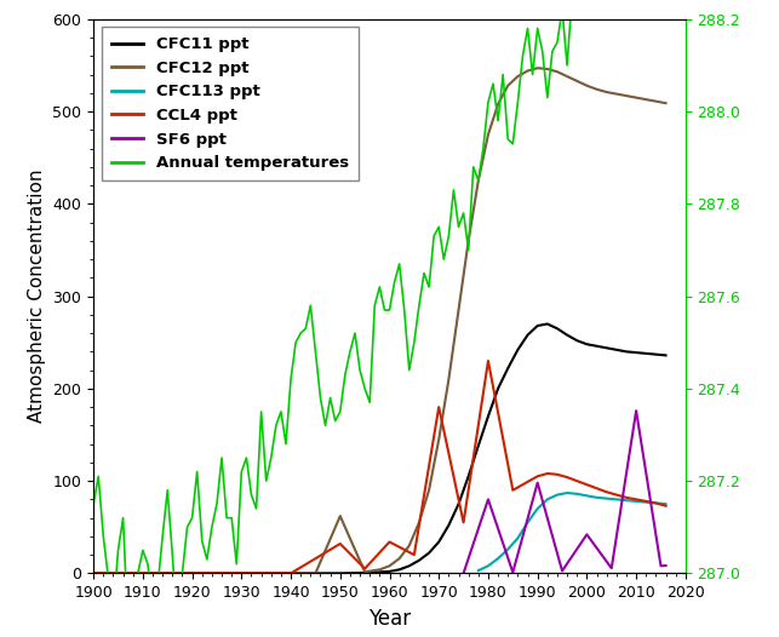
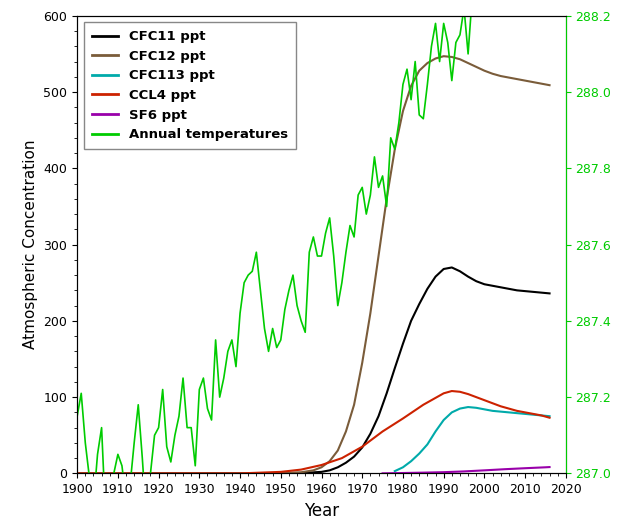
CFC12 ppt/1950: 62 -> 0
CCL4 ppt/1950: 32 -> 2
CCL4 ppt/1960: 34 -> 11
CCL4 ppt/1970: 180 -> 35
CCL4 ppt/1980: 230 -> 72
SF6 ppt/1980: 80 -> 0
SF6 ppt/1990: 98 -> 2
SF6 ppt/2000: 42 -> 4
SF6 ppt/2010: 176 -> 7
